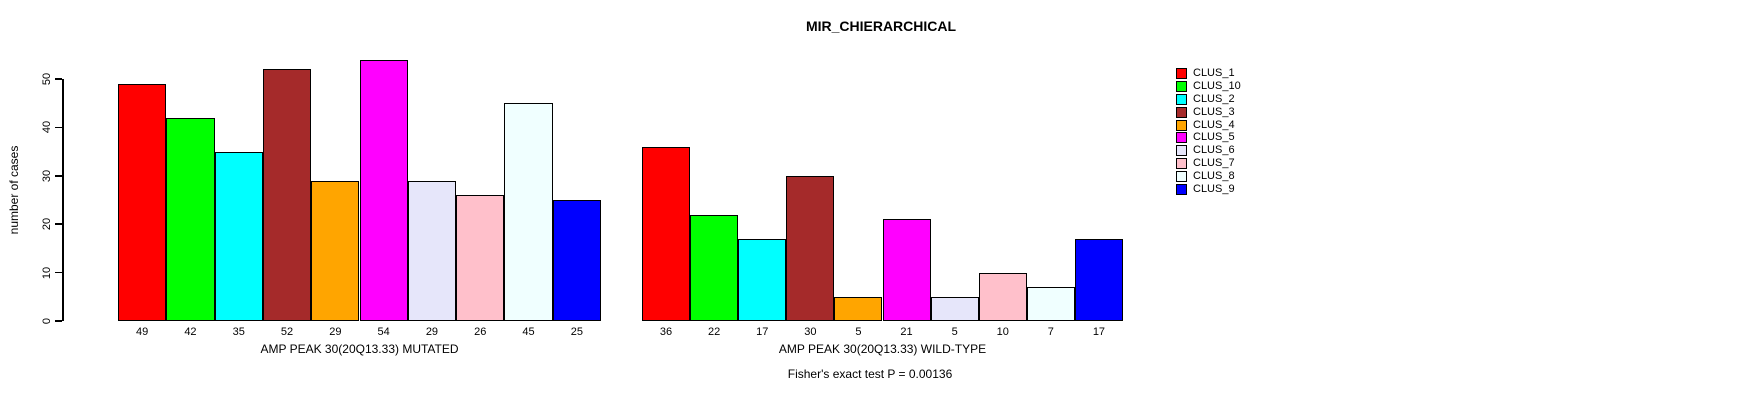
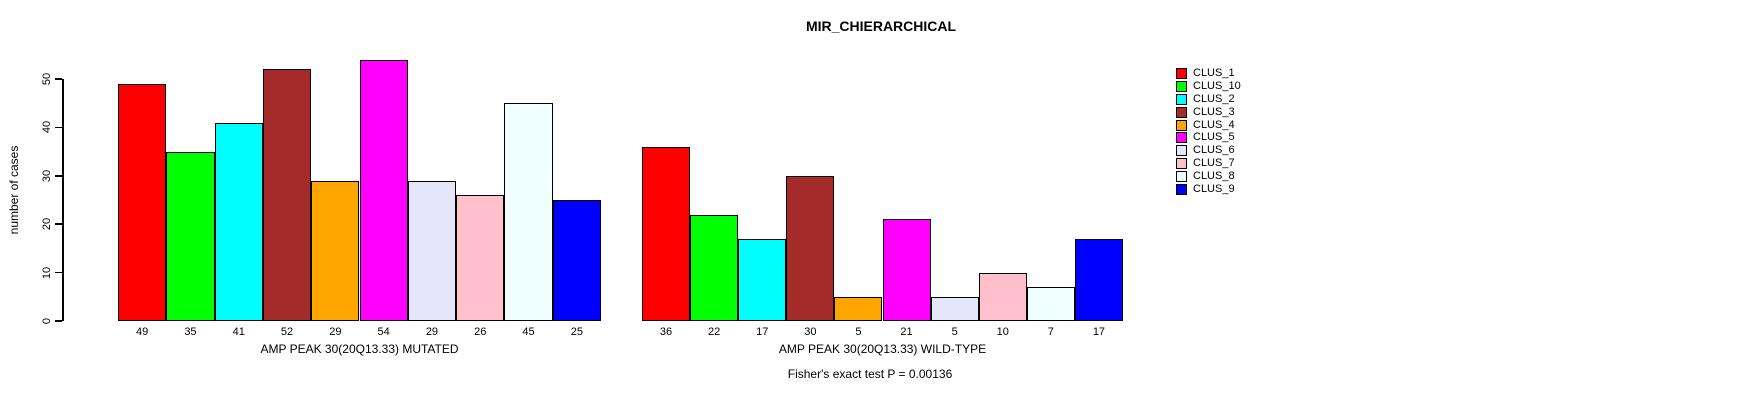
CLUS_10/AMP PEAK 30(20Q13.33) MUTATED: 42 -> 35
CLUS_2/AMP PEAK 30(20Q13.33) MUTATED: 35 -> 41
